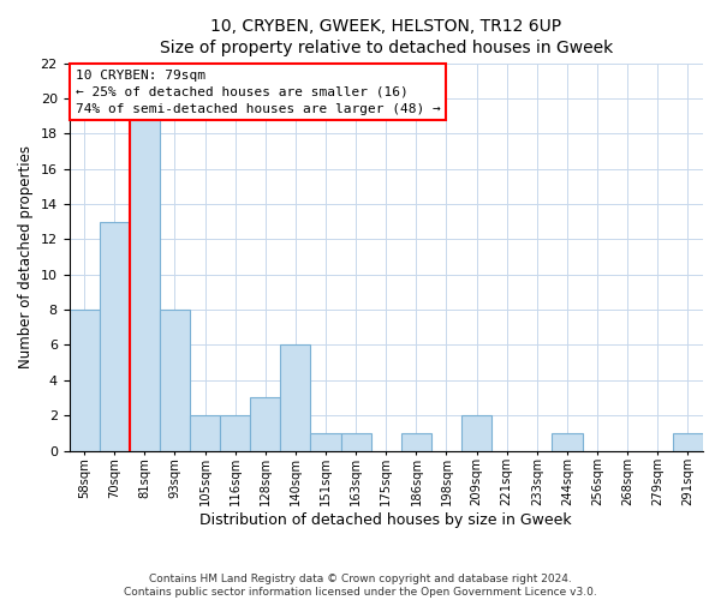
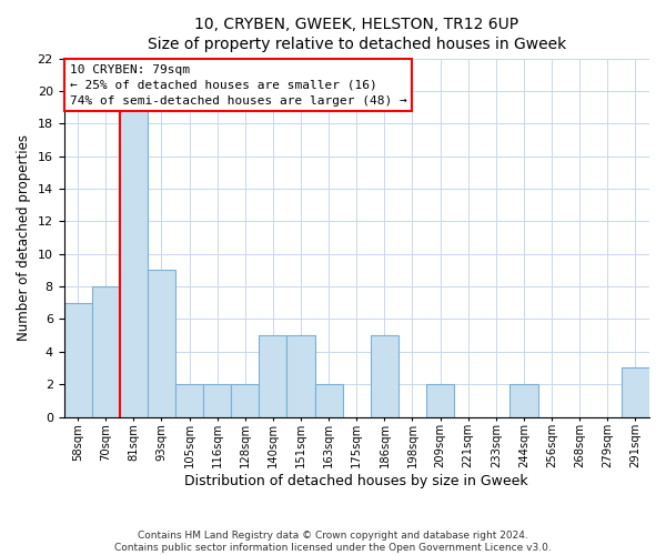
58sqm: 8 -> 7
70sqm: 13 -> 8
93sqm: 8 -> 9
128sqm: 3 -> 2
140sqm: 6 -> 5
151sqm: 1 -> 5
163sqm: 1 -> 2
186sqm: 1 -> 5
244sqm: 1 -> 2
291sqm: 1 -> 3
